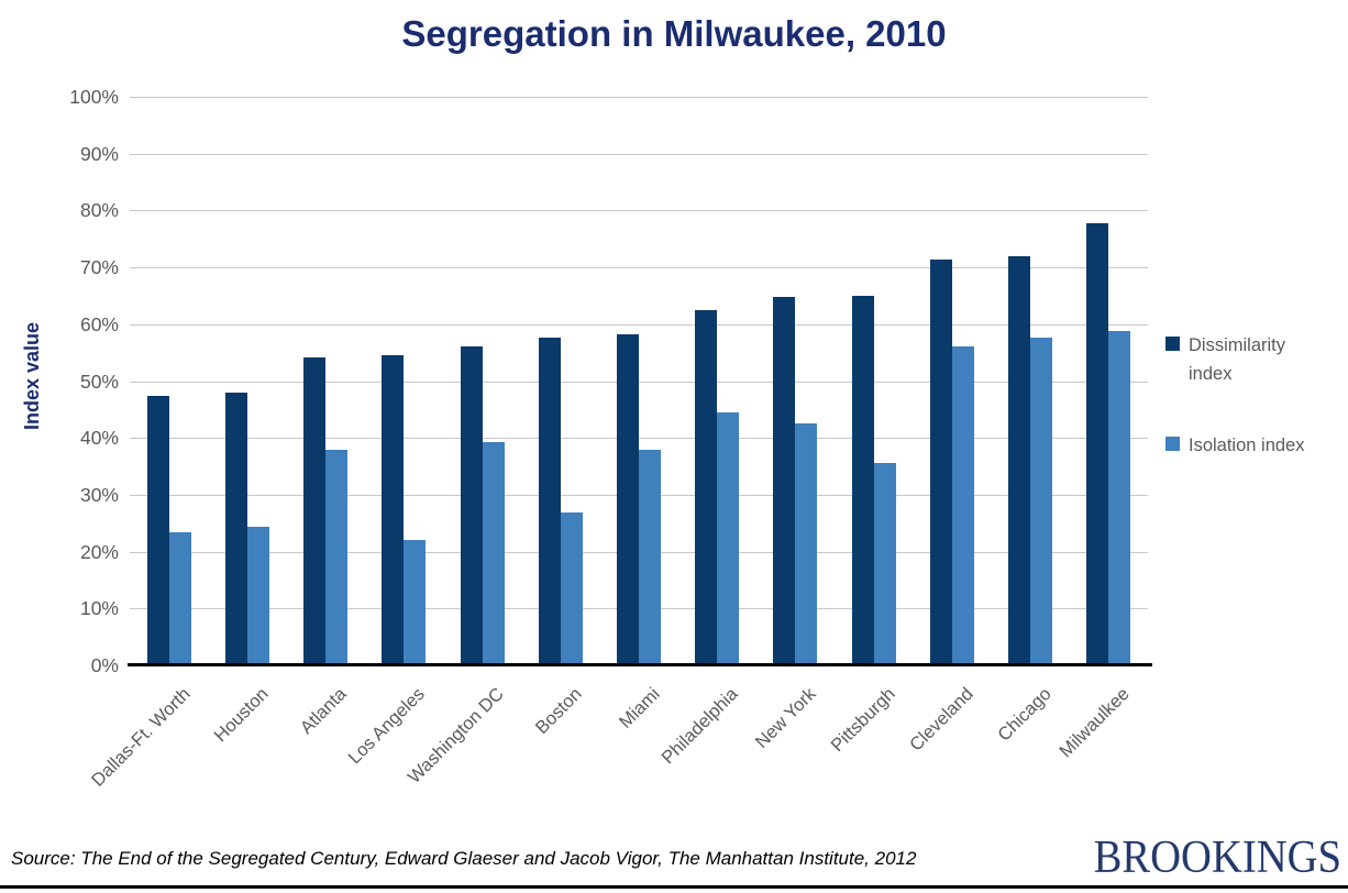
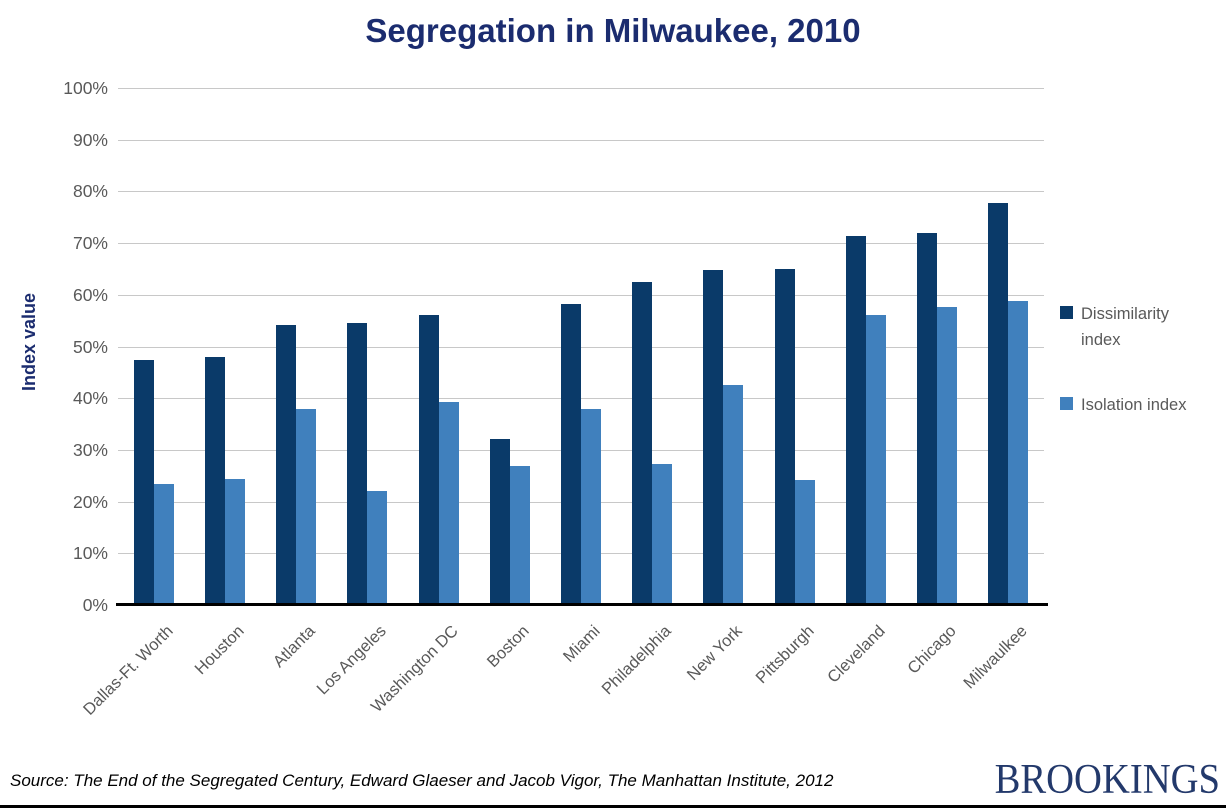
Dissimilarity index/Boston: 57% -> 32%
Isolation index/Philadelphia: 44% -> 27%
Isolation index/Pittsburgh: 36% -> 24%
